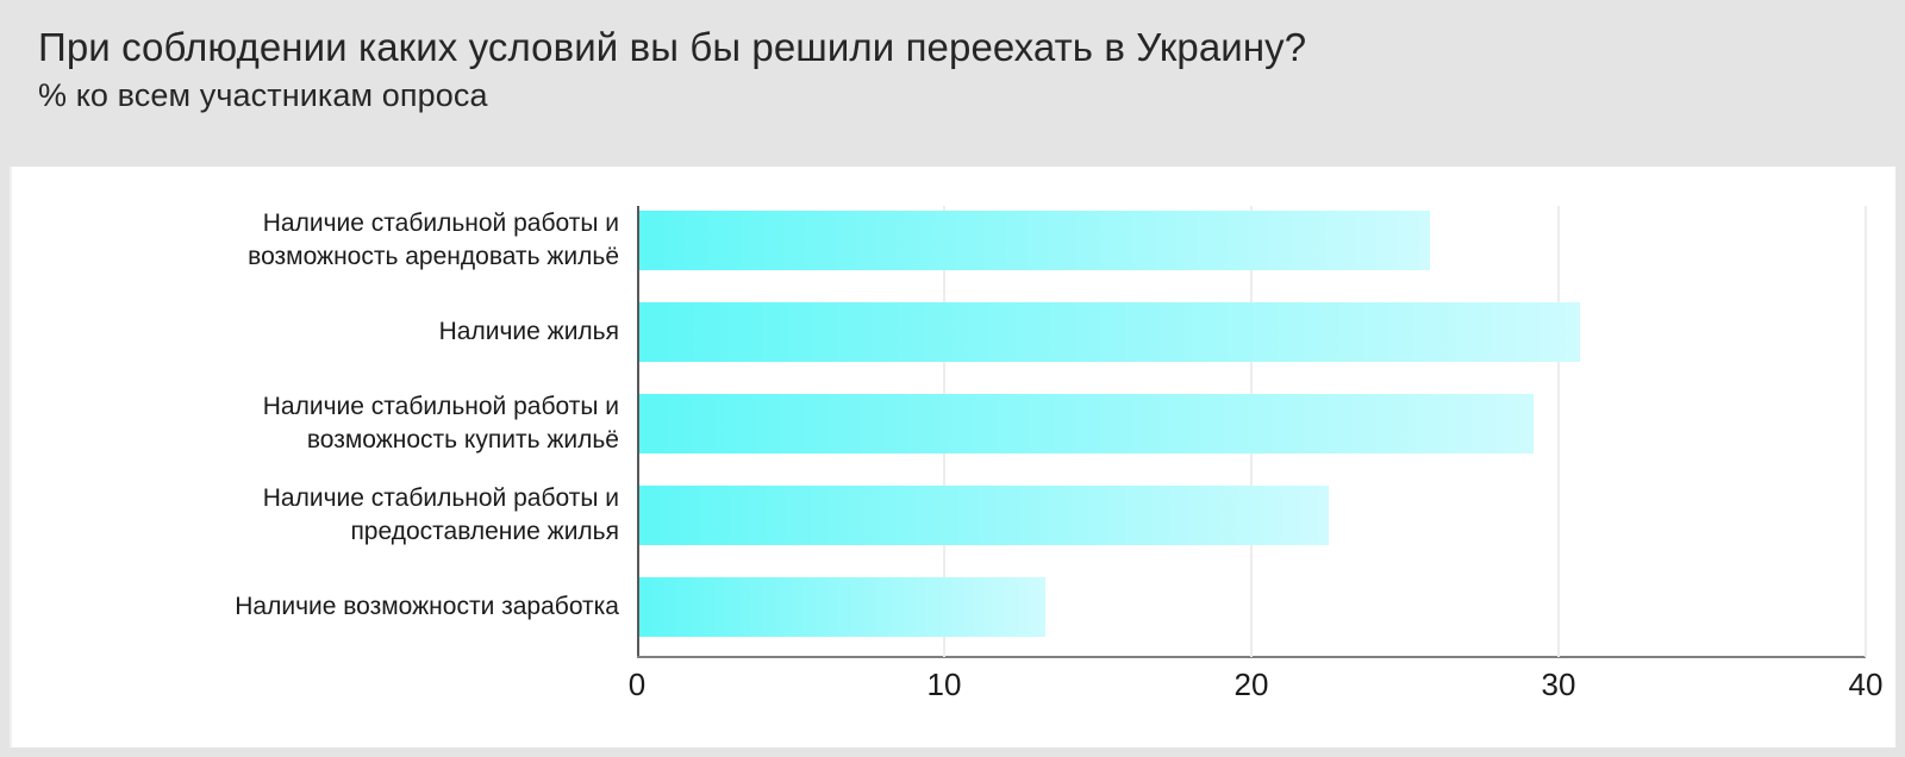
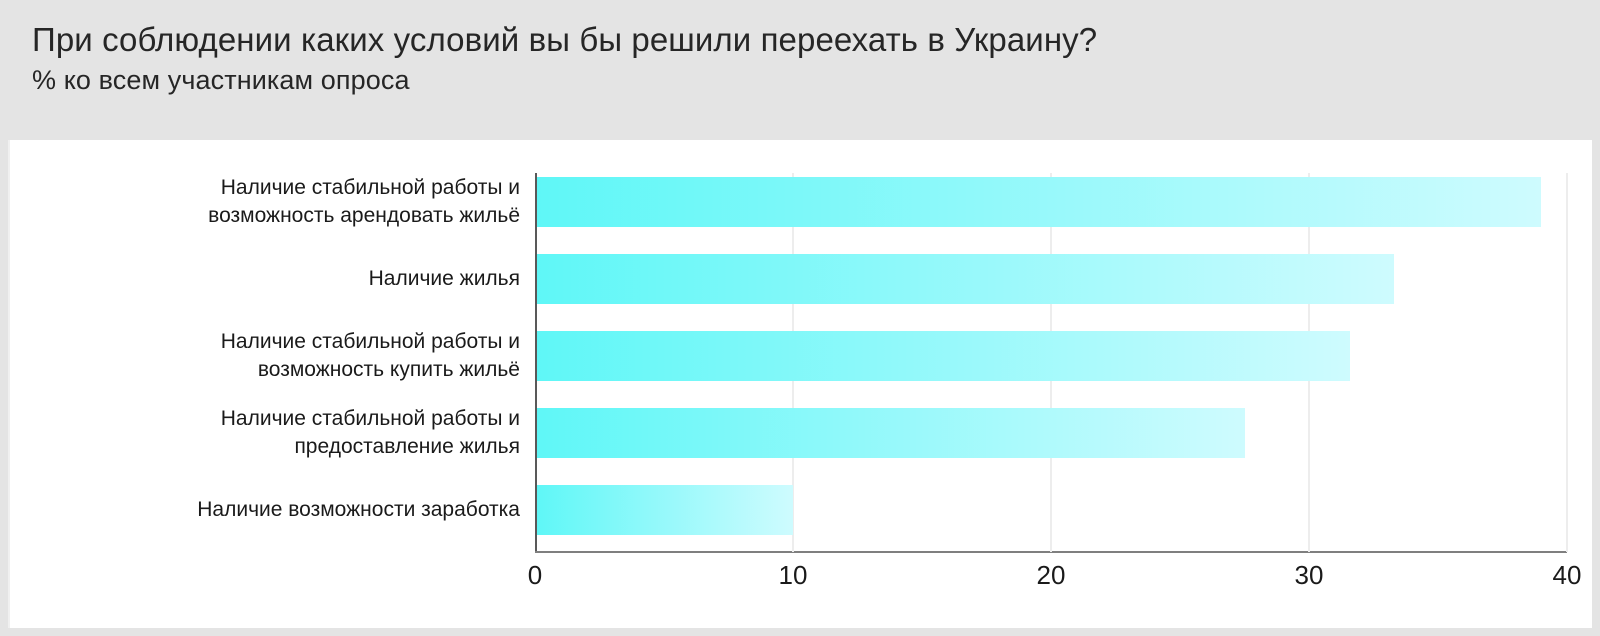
Наличие стабильной работы и возможность арендовать жильё: 25.8 -> 39.0
Наличие жилья: 30.7 -> 33.3
Наличие стабильной работы и возможность купить жильё: 29.2 -> 31.6
Наличие стабильной работы и предоставление жилья: 22.5 -> 27.5
Наличие возможности заработка: 13.3 -> 10.0
